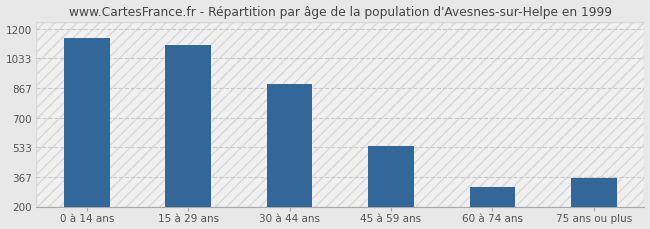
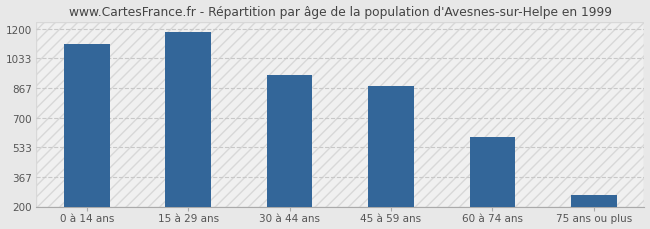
0 à 14 ans: 1150 -> 1110
15 à 29 ans: 1110 -> 1180
30 à 44 ans: 890 -> 940
45 à 59 ans: 540 -> 880
60 à 74 ans: 310 -> 590
75 ans ou plus: 360 -> 270
